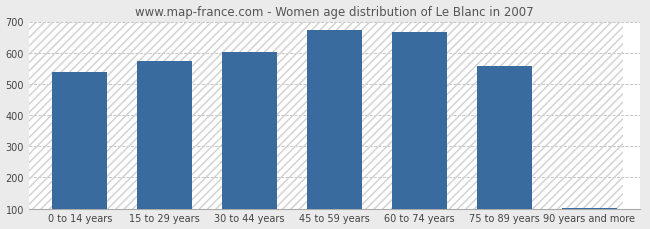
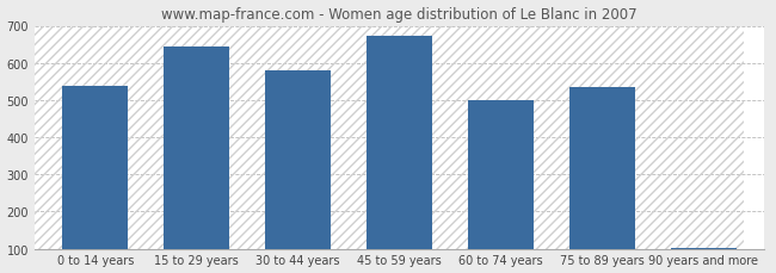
15 to 29 years: 573 -> 645
30 to 44 years: 601 -> 580
60 to 74 years: 667 -> 500
75 to 89 years: 556 -> 535
